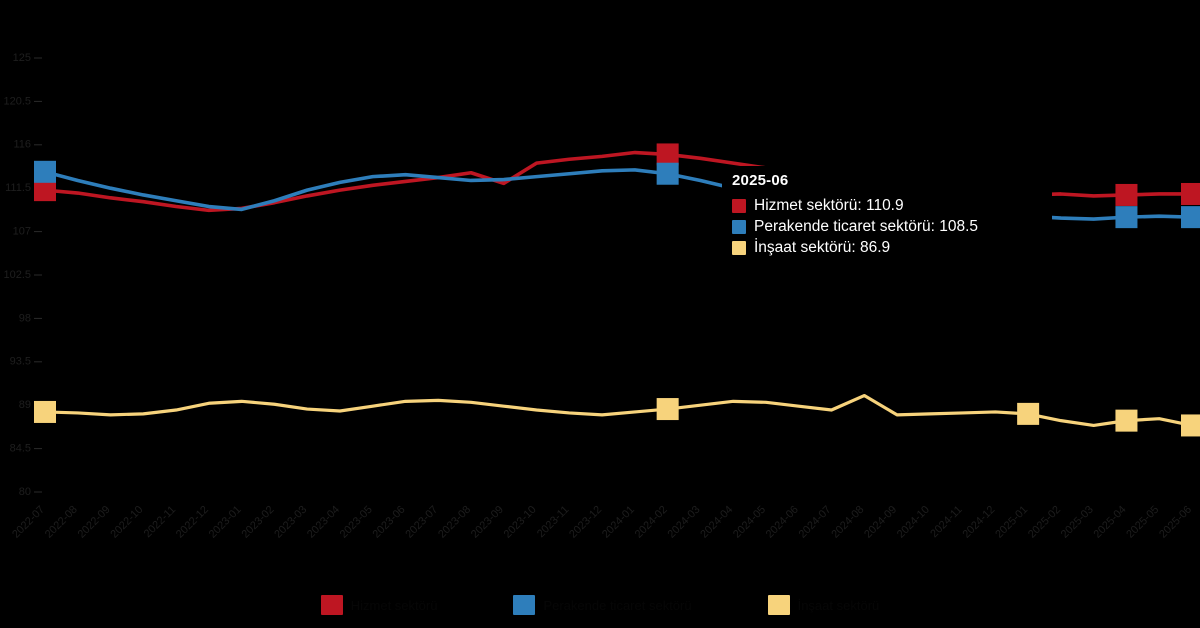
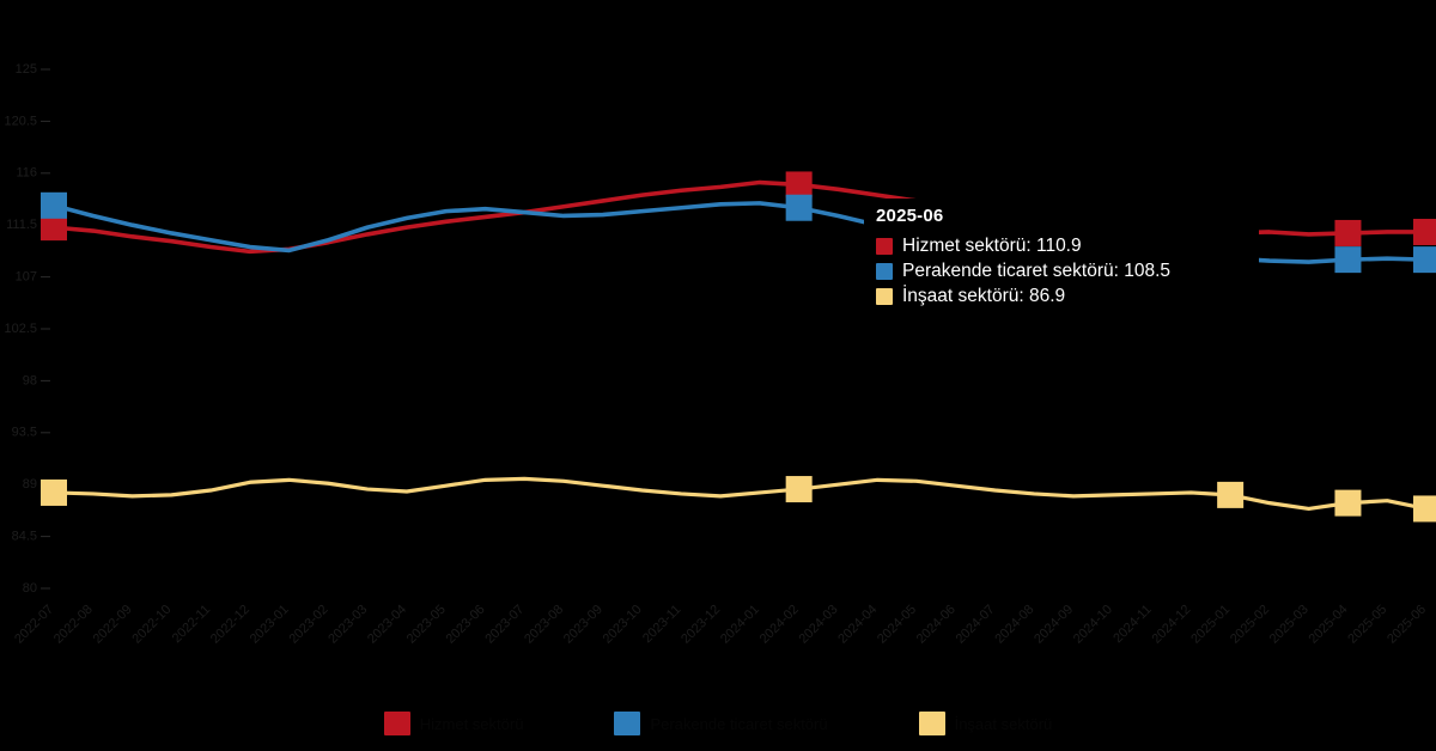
Hizmet sektörü/2023-09: 112 -> 114
İnşaat sektörü/2024-08: 90 -> 88
Perakende ticaret sektörü/2024-09: 106 -> 109
